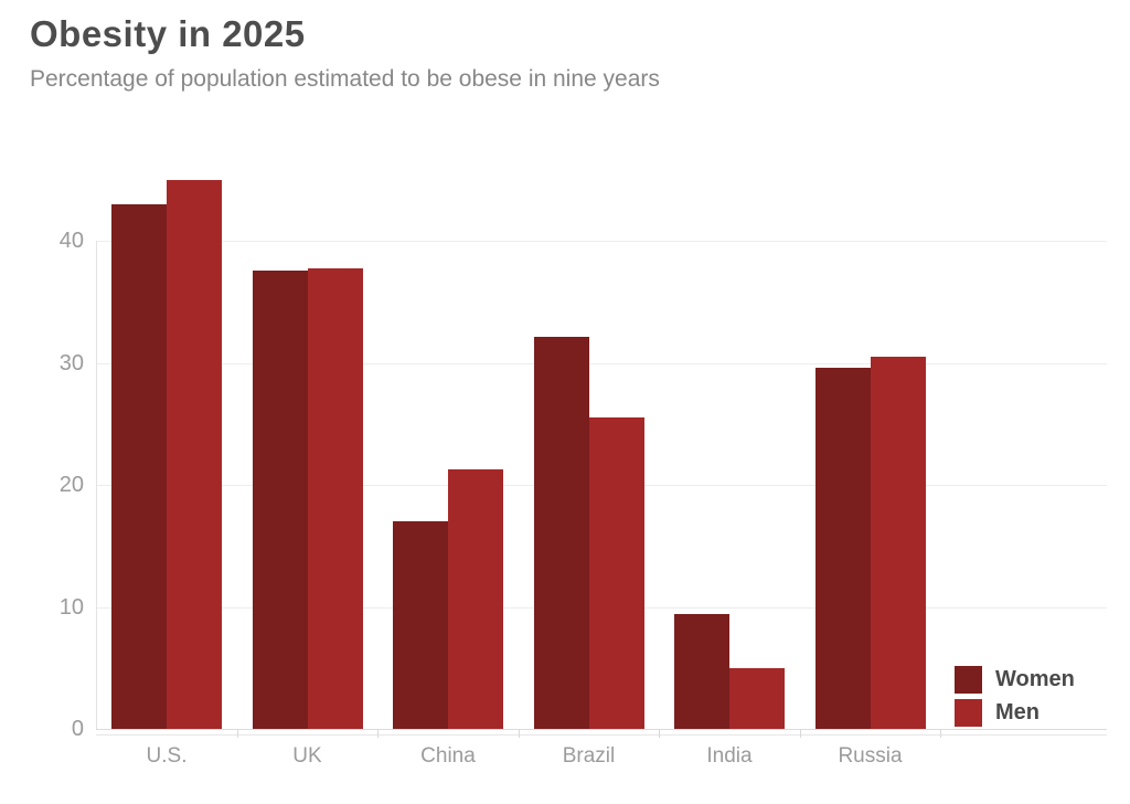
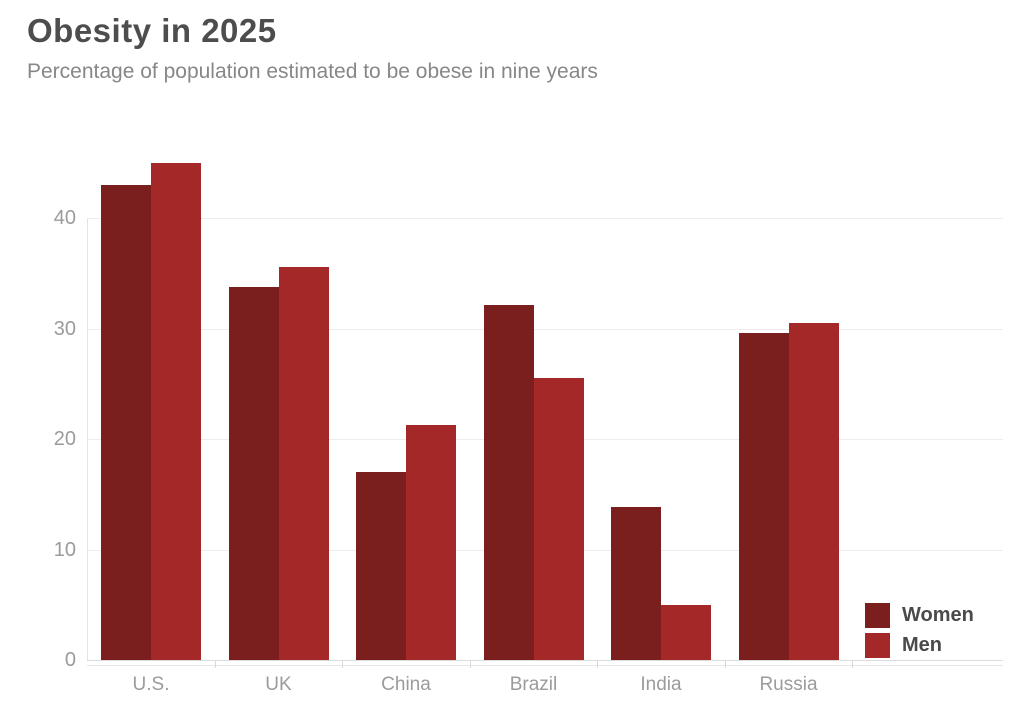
Women/UK: 37.6 -> 33.8
Men/UK: 37.8 -> 35.6
Women/India: 9.4 -> 13.9
